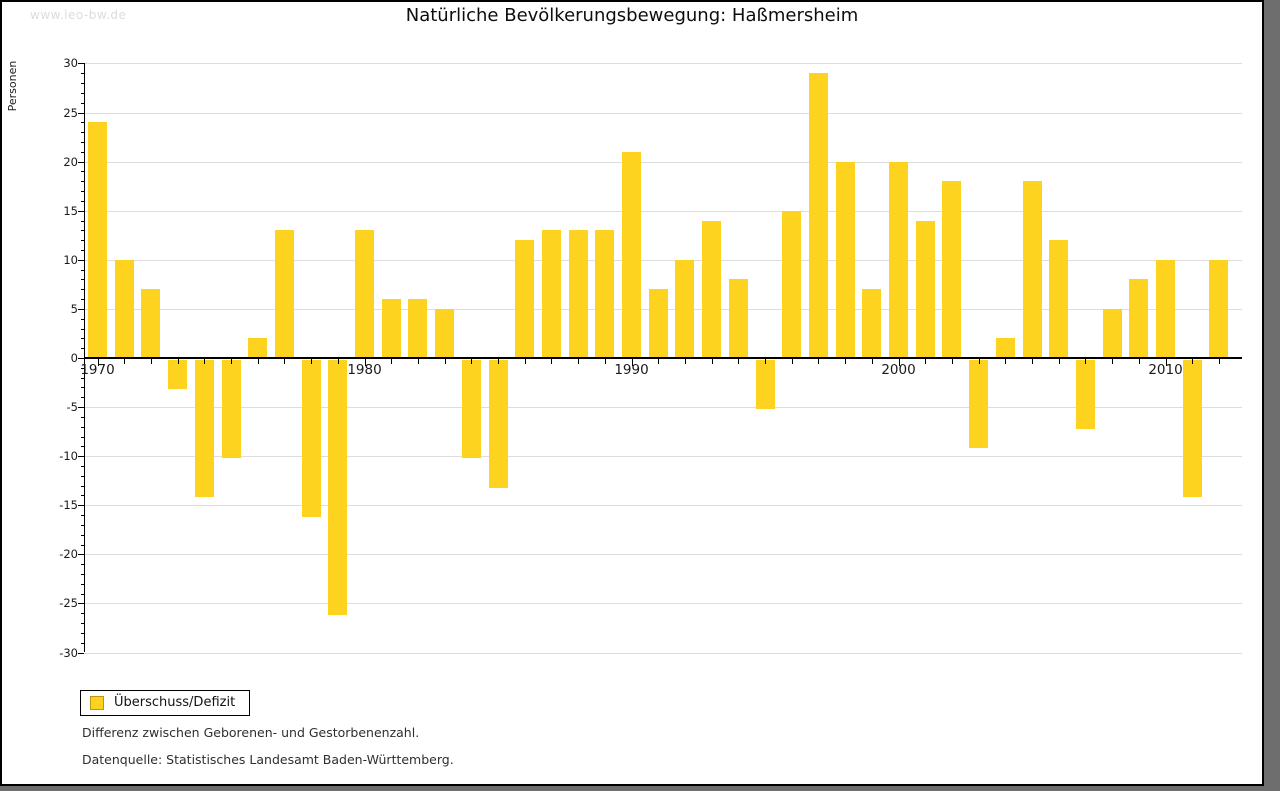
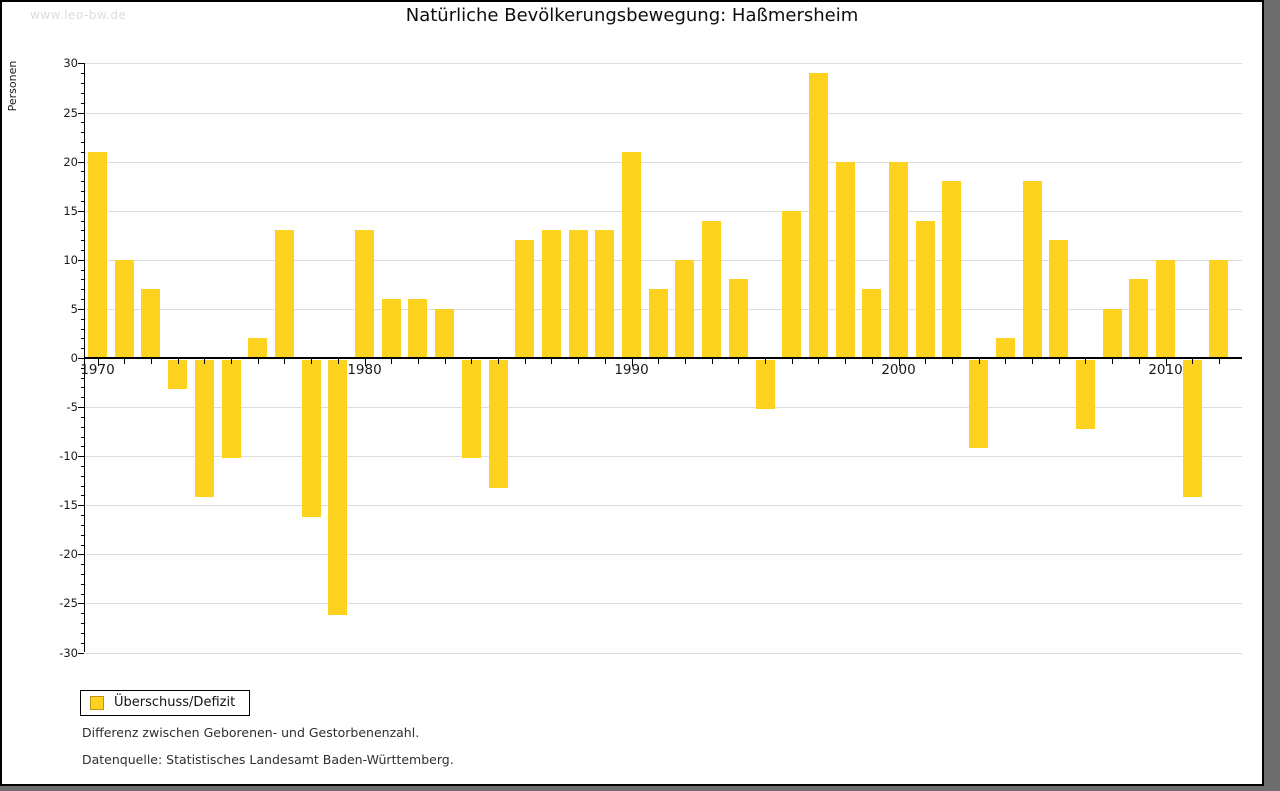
1970: 24 -> 21
